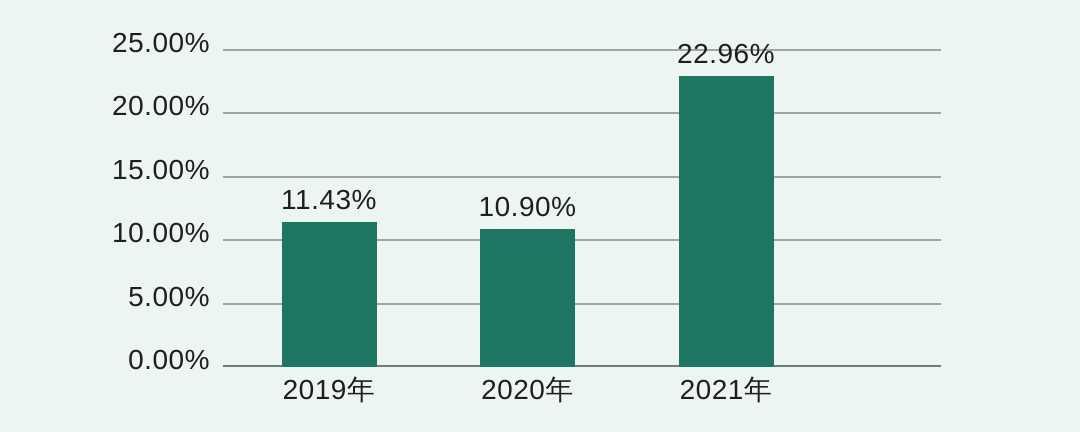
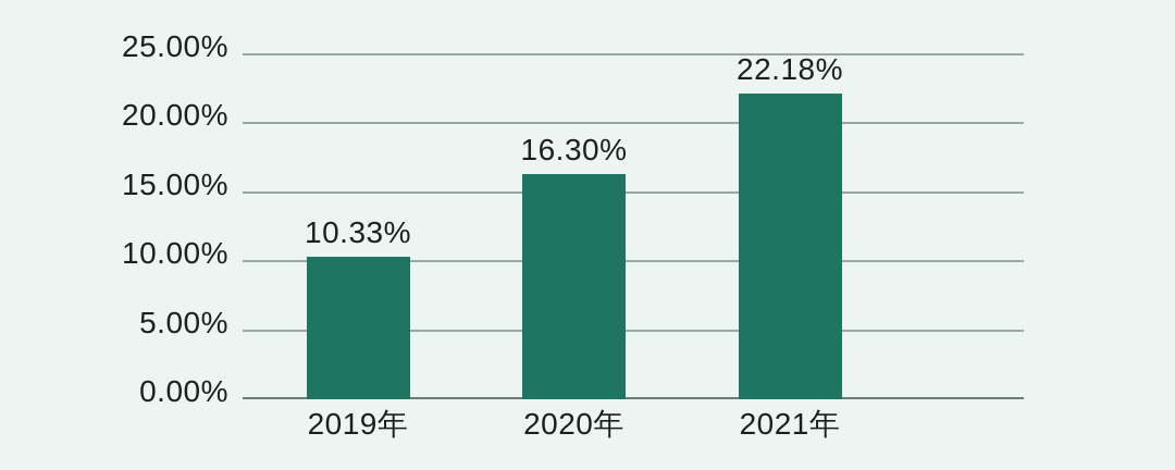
2019年: 11.43% -> 10.33%
2020年: 10.90% -> 16.30%
2021年: 22.96% -> 22.18%
